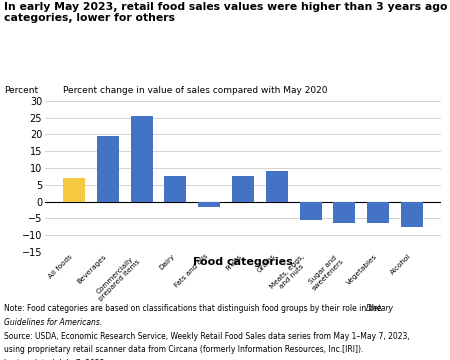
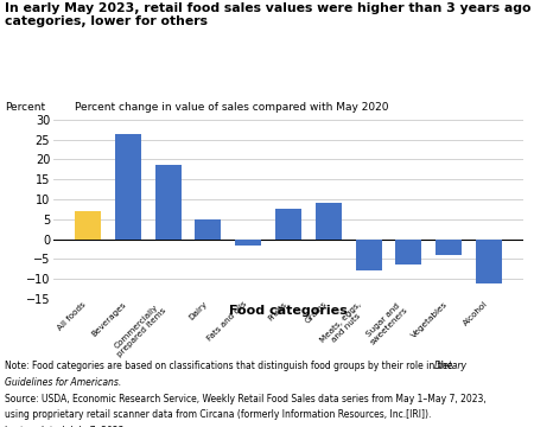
Beverages: 19.5 -> 26.5
Commercially prepared items: 25.5 -> 18.5
Dairy: 7.5 -> 5.0
Meats, eggs, and nuts: -5.5 -> -8.0
Vegetables: -6.5 -> -4.0
Alcohol: -7.5 -> -11.0
